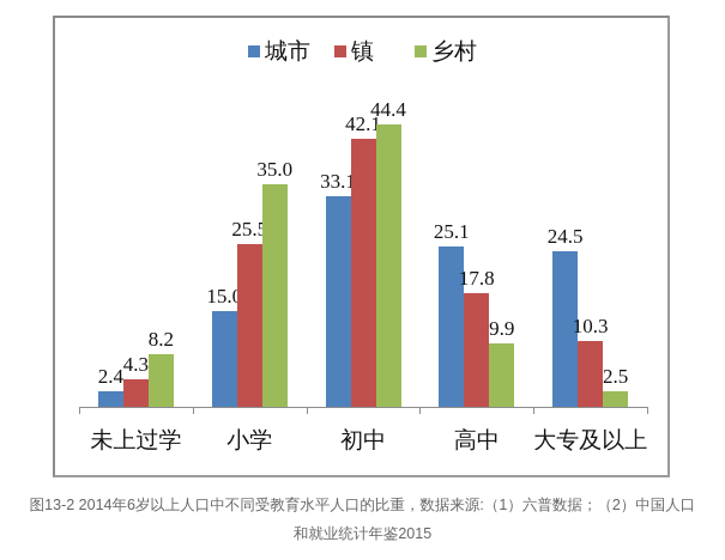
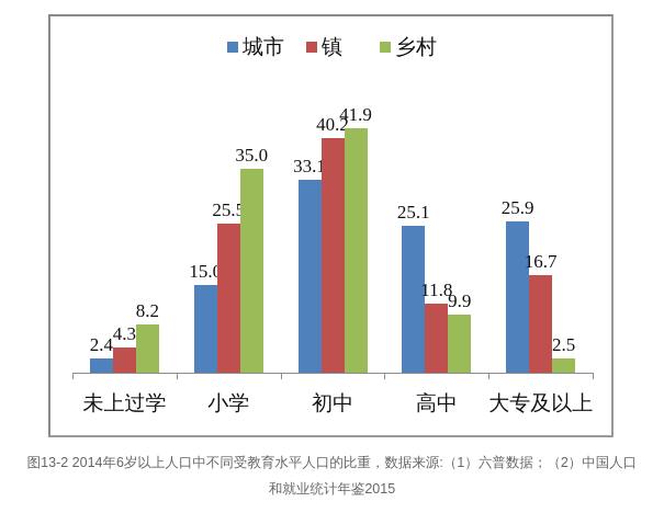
镇/初中: 42.1 -> 40.2
乡村/初中: 44.4 -> 41.9
镇/高中: 17.8 -> 11.8
城市/大专及以上: 24.5 -> 25.9
镇/大专及以上: 10.3 -> 16.7
